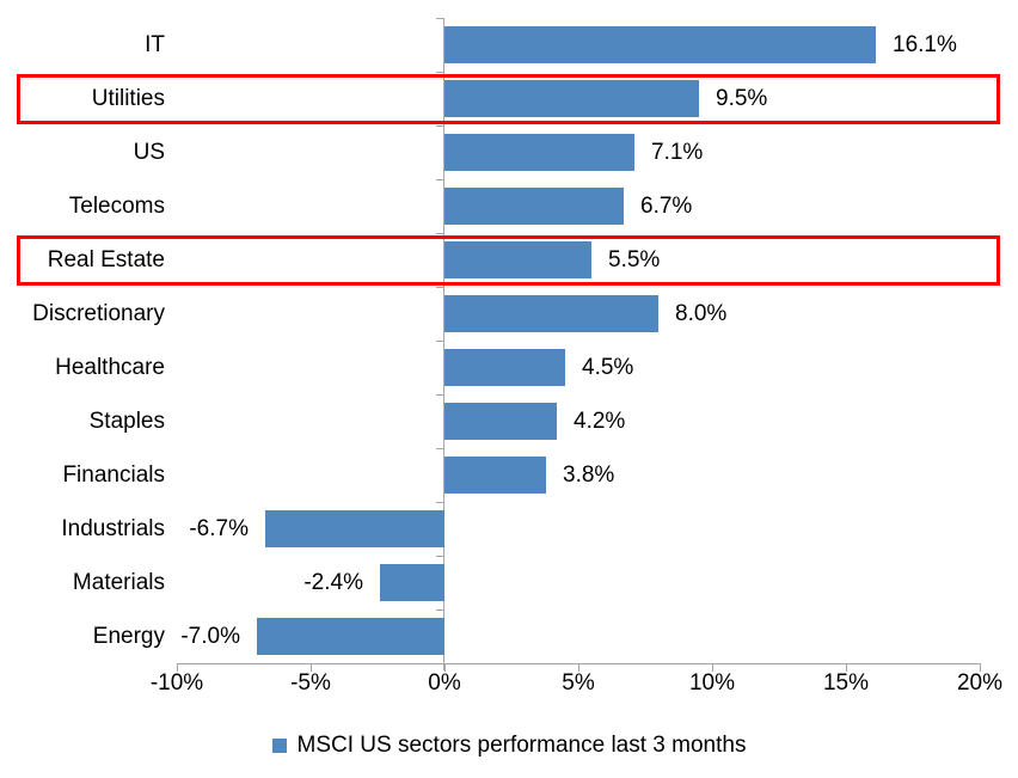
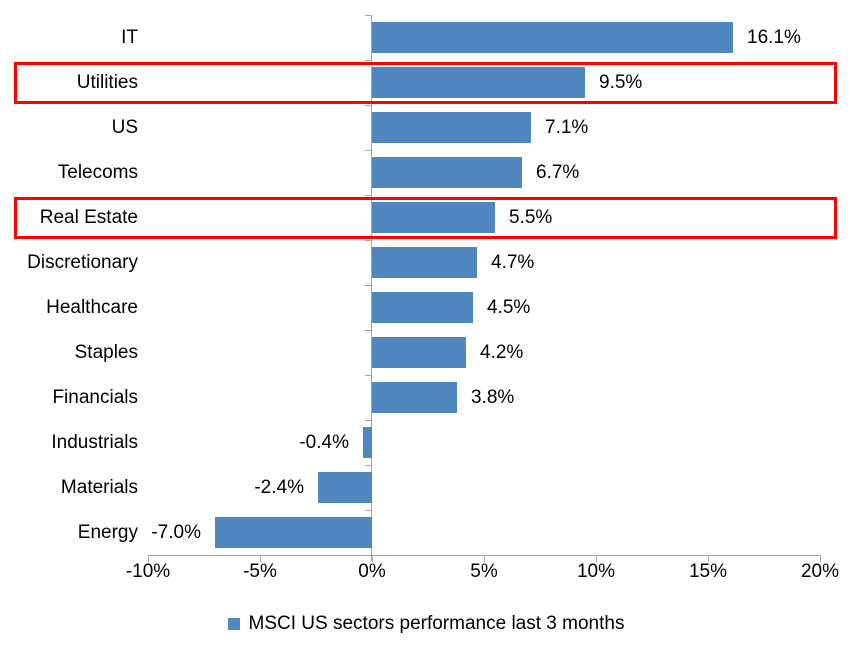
Discretionary: 8.0% -> 4.7%
Industrials: -6.7% -> -0.4%
